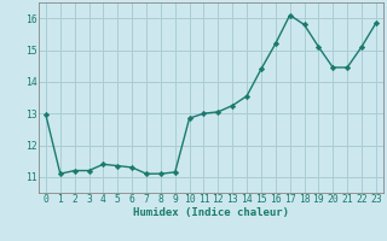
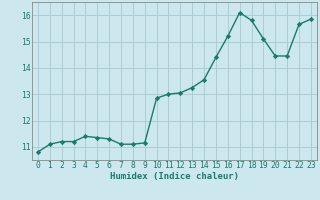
0: 12.95 -> 10.80
22: 15.10 -> 15.65
